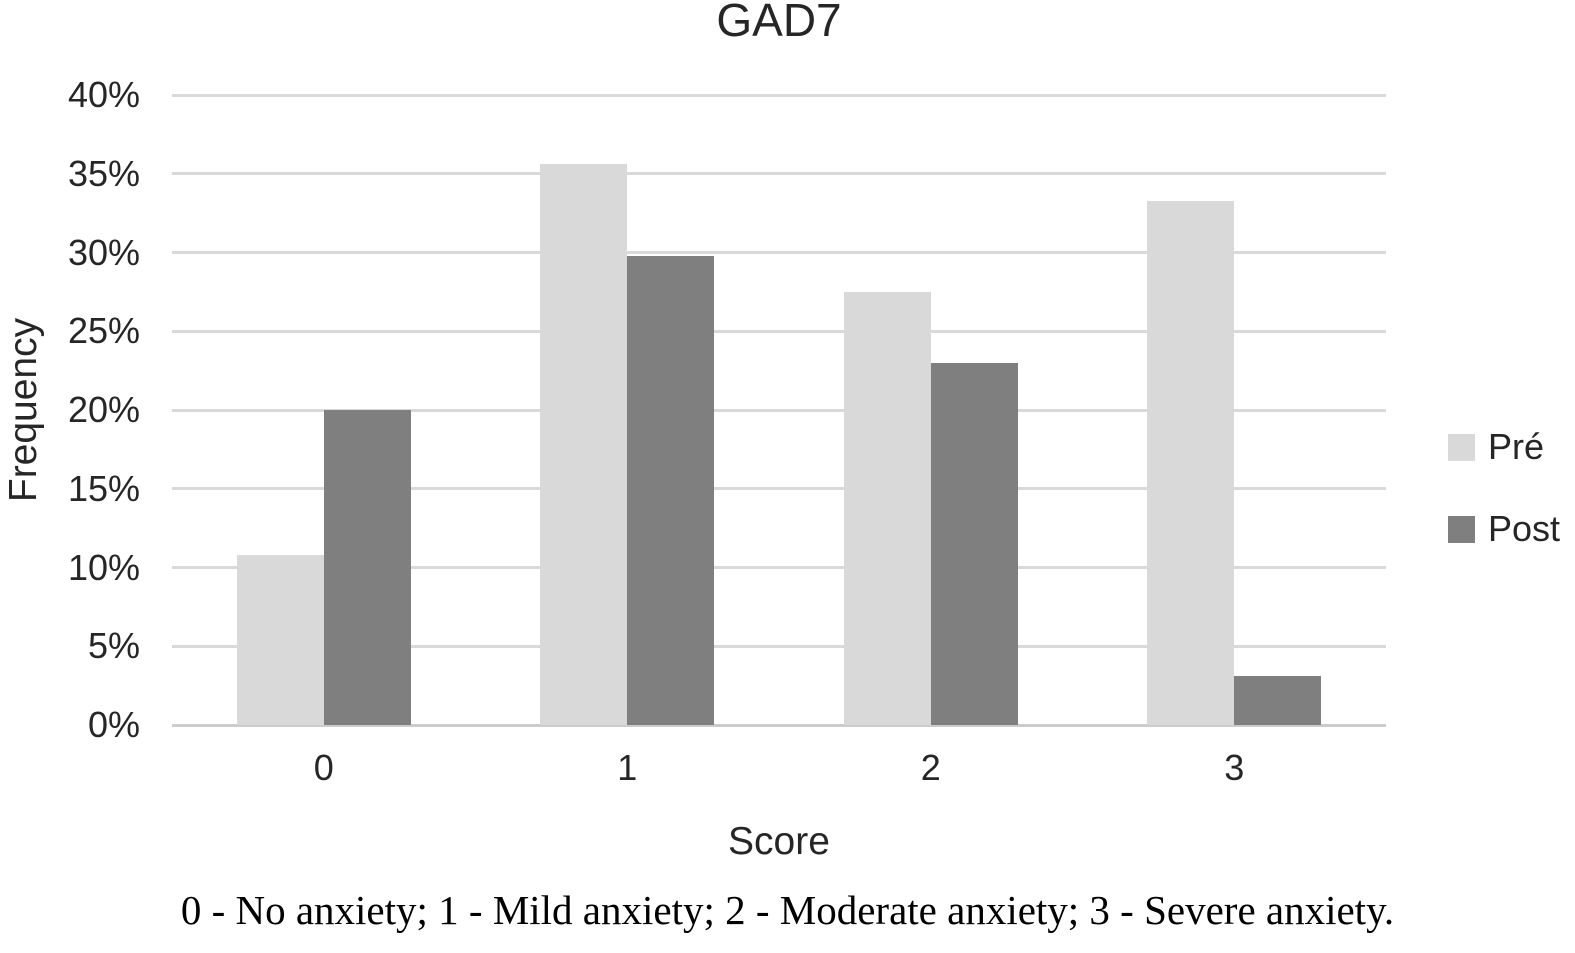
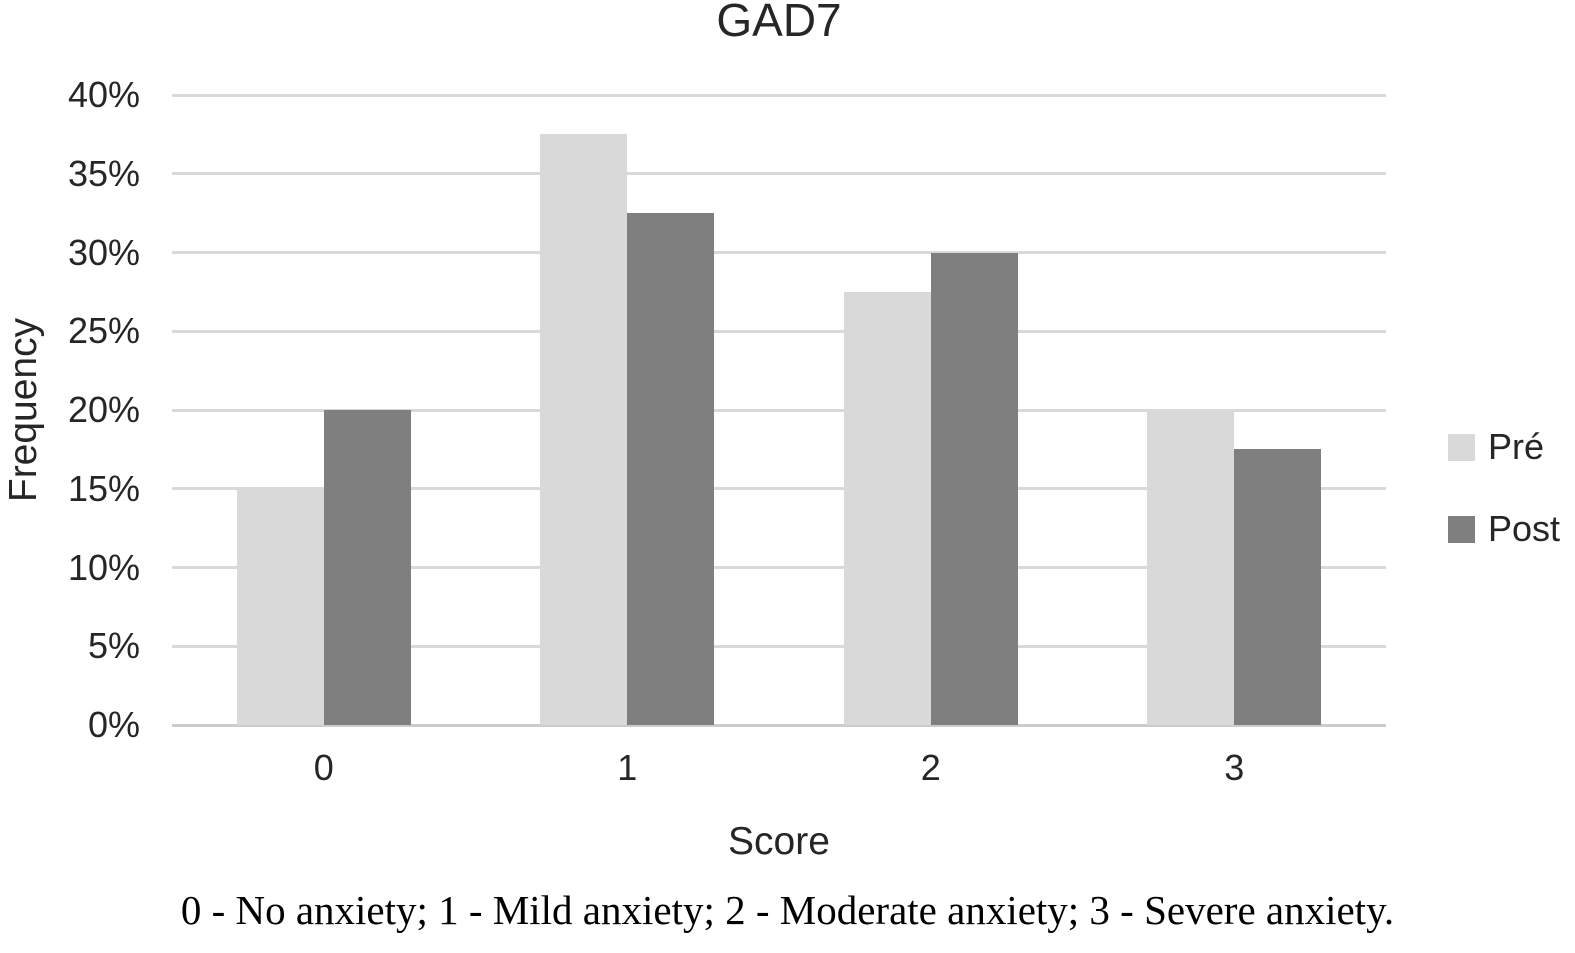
Pré/0: 10.8% -> 15.0%
Pré/1: 35.6% -> 37.5%
Post/1: 29.8% -> 32.5%
Post/2: 23.0% -> 30.0%
Pré/3: 33.3% -> 20.0%
Post/3: 3.1% -> 17.5%
